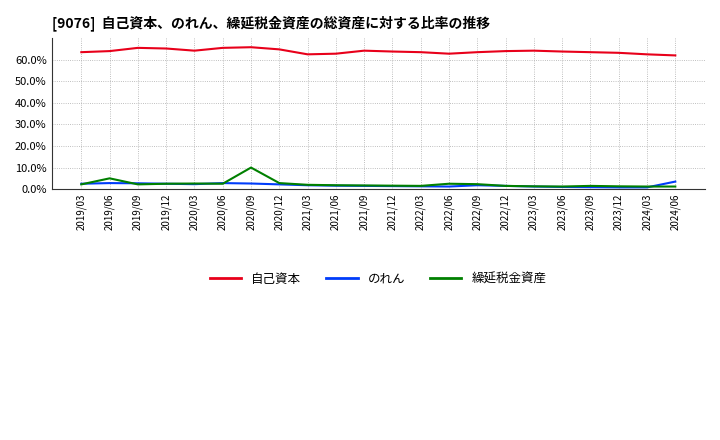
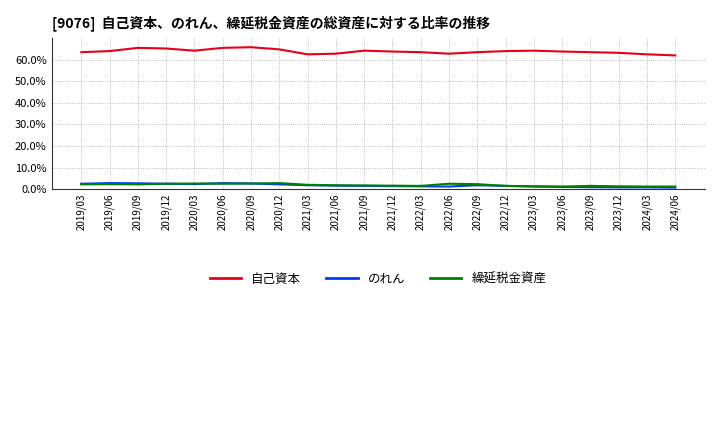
繰延税金資産/2019/06: 5.0% -> 2.3%
繰延税金資産/2020/09: 10.0% -> 2.6%
のれん/2024/06: 3.5% -> 0.7%
